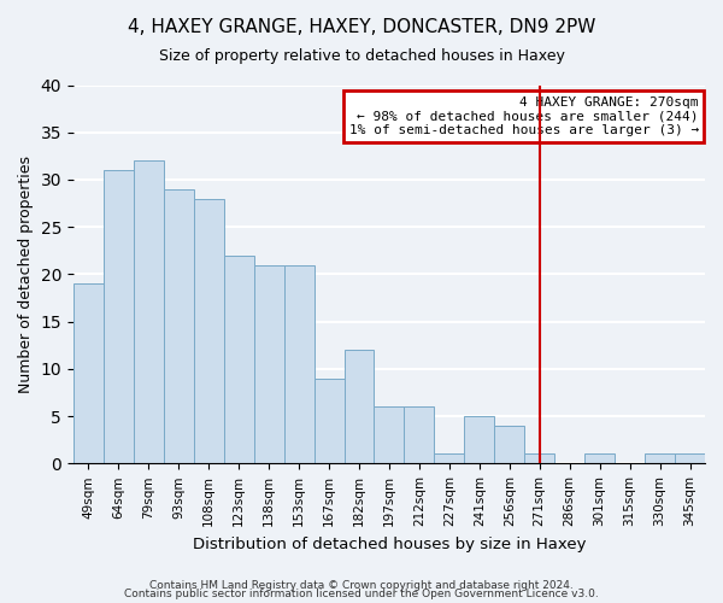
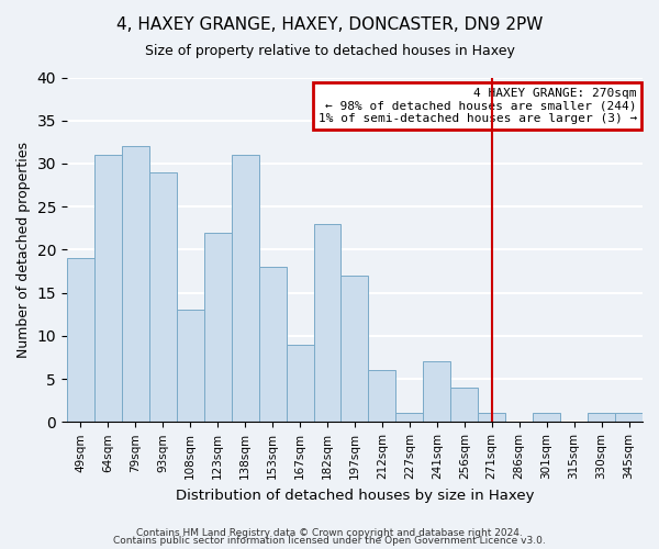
108sqm: 28 -> 13
138sqm: 21 -> 31
153sqm: 21 -> 18
182sqm: 12 -> 23
197sqm: 6 -> 17
241sqm: 5 -> 7
